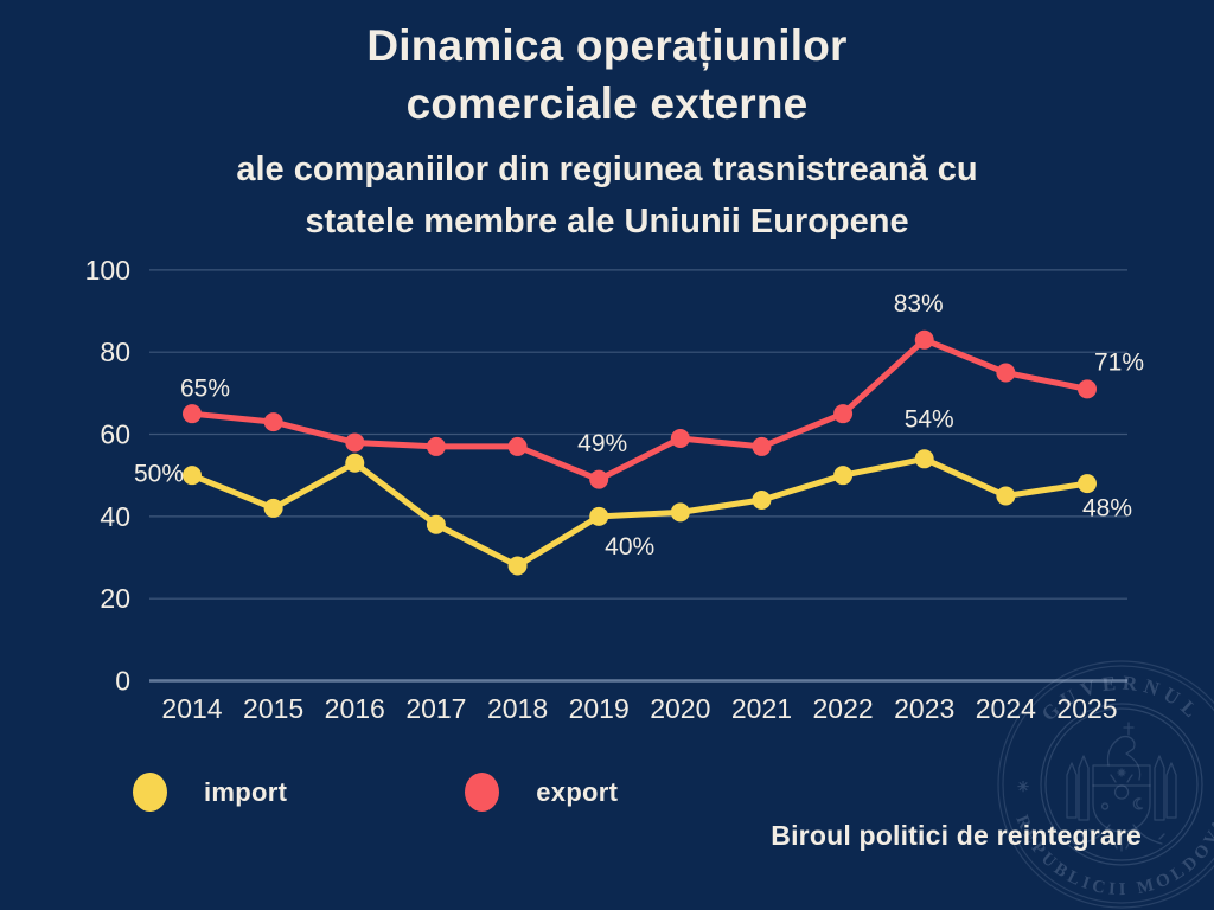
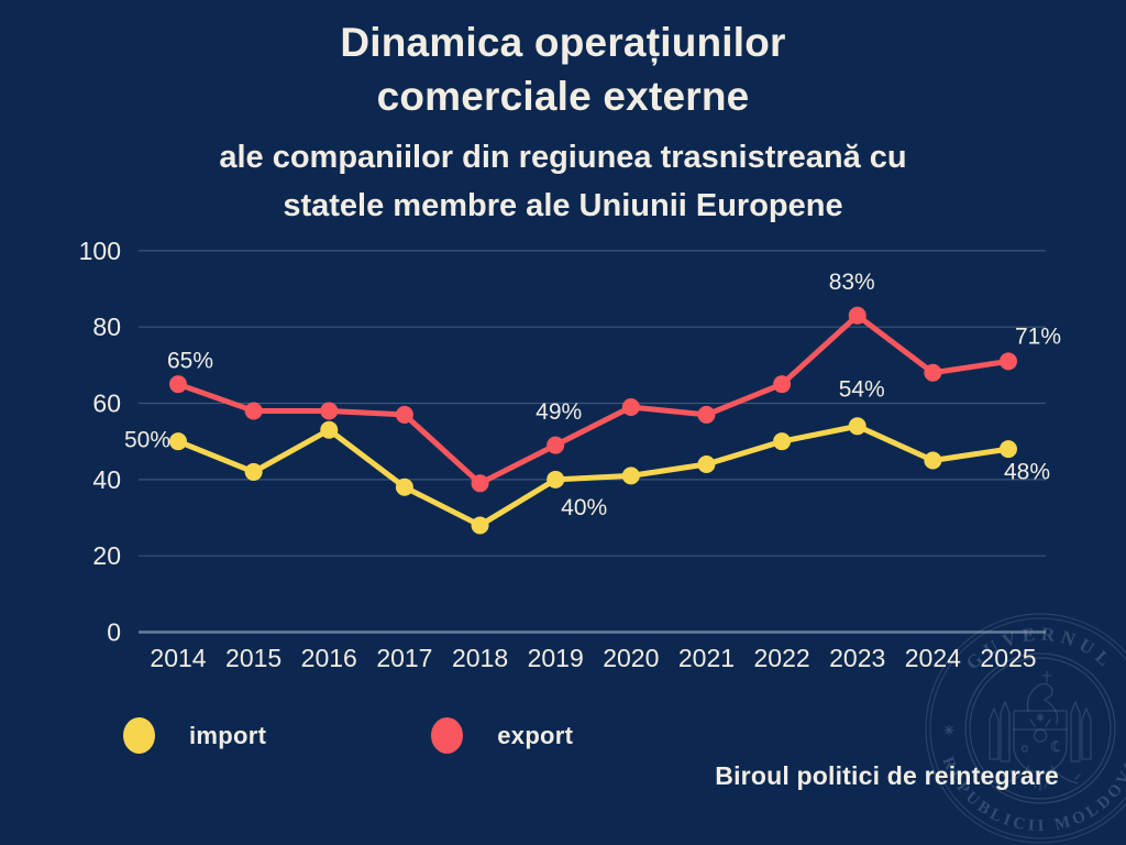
export/2015: 63 -> 58
export/2018: 57 -> 39
export/2024: 75 -> 68
